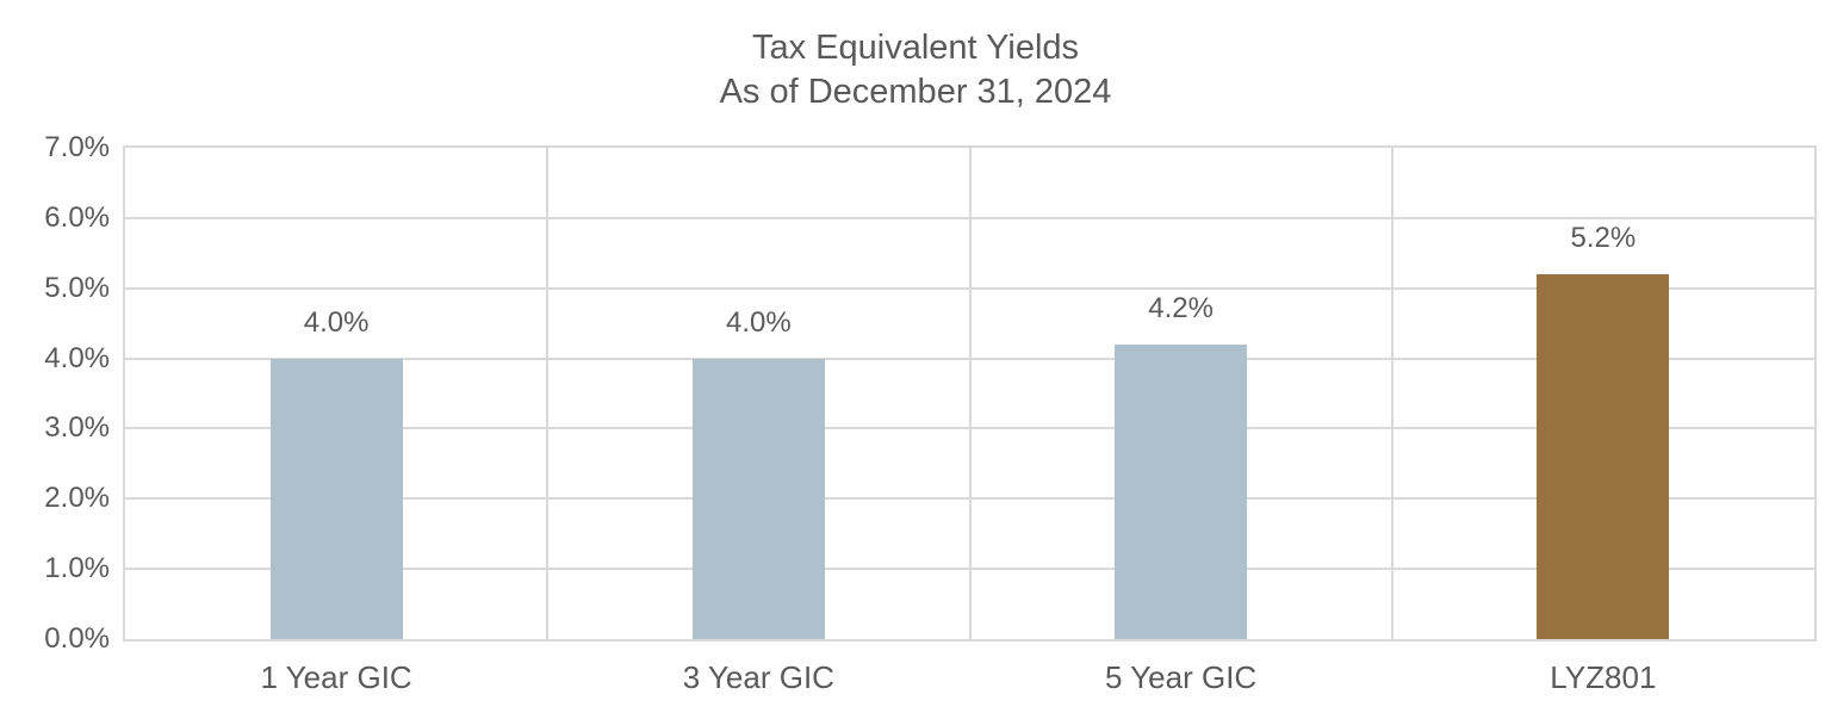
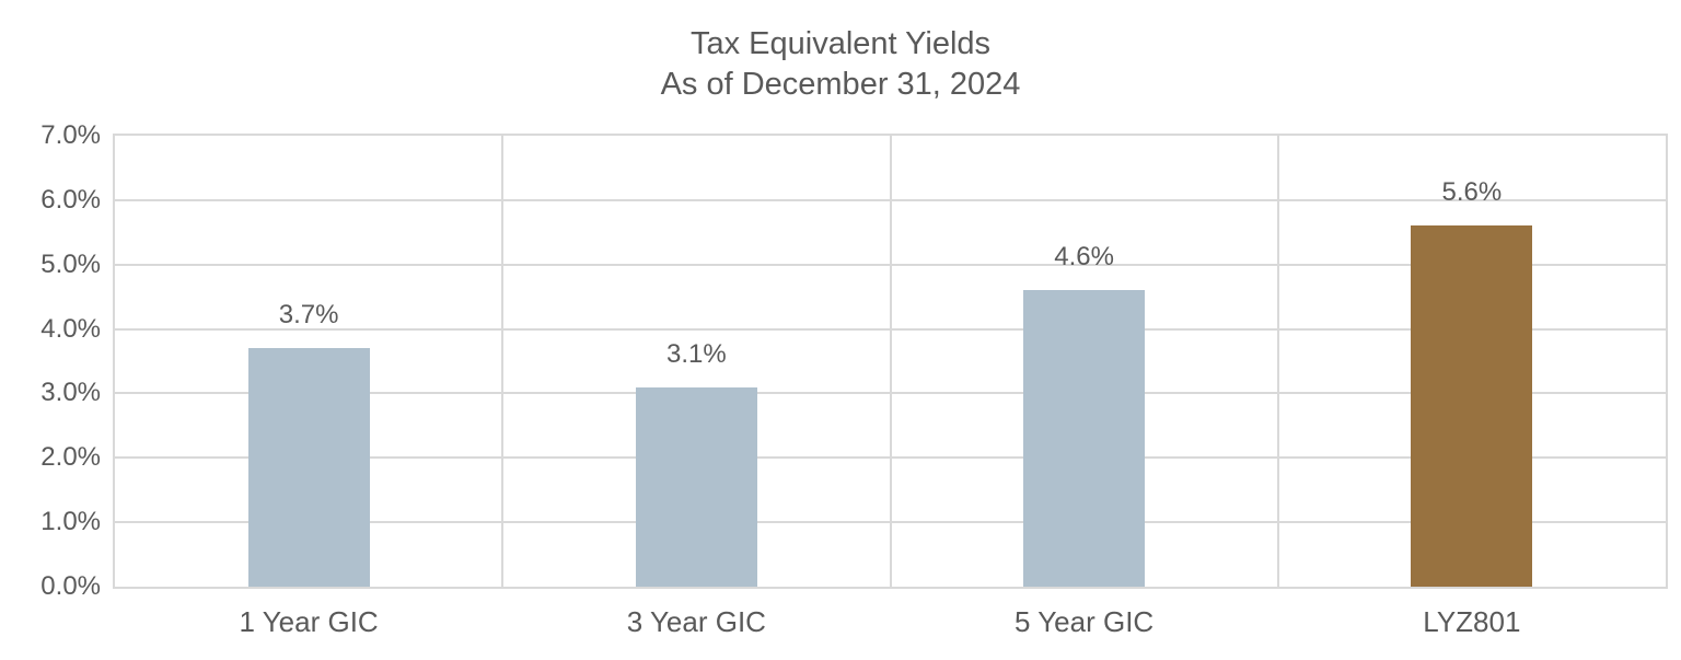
1 Year GIC: 4.0% -> 3.7%
3 Year GIC: 4.0% -> 3.1%
5 Year GIC: 4.2% -> 4.6%
LYZ801: 5.2% -> 5.6%
